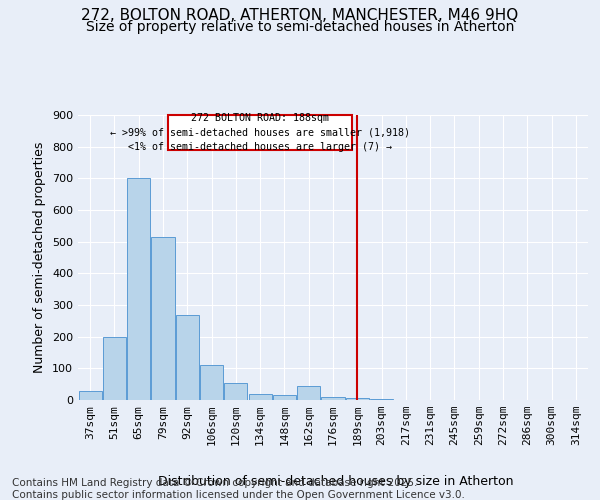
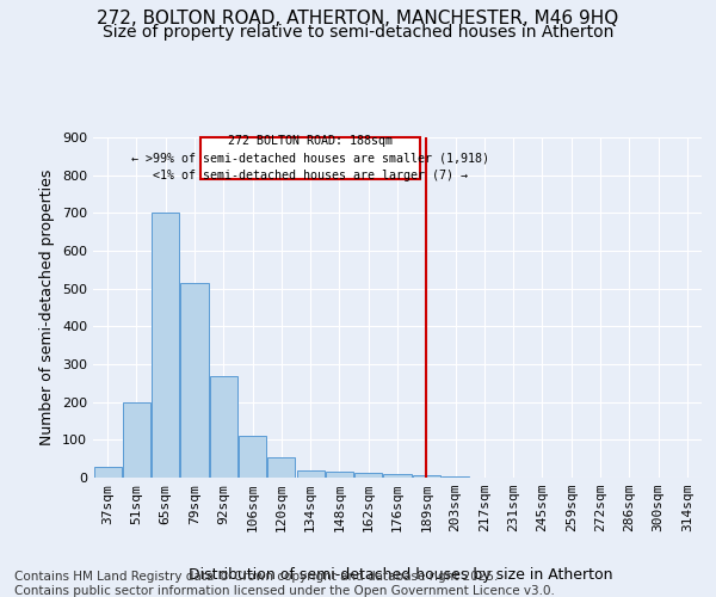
162sqm: 45 -> 12
